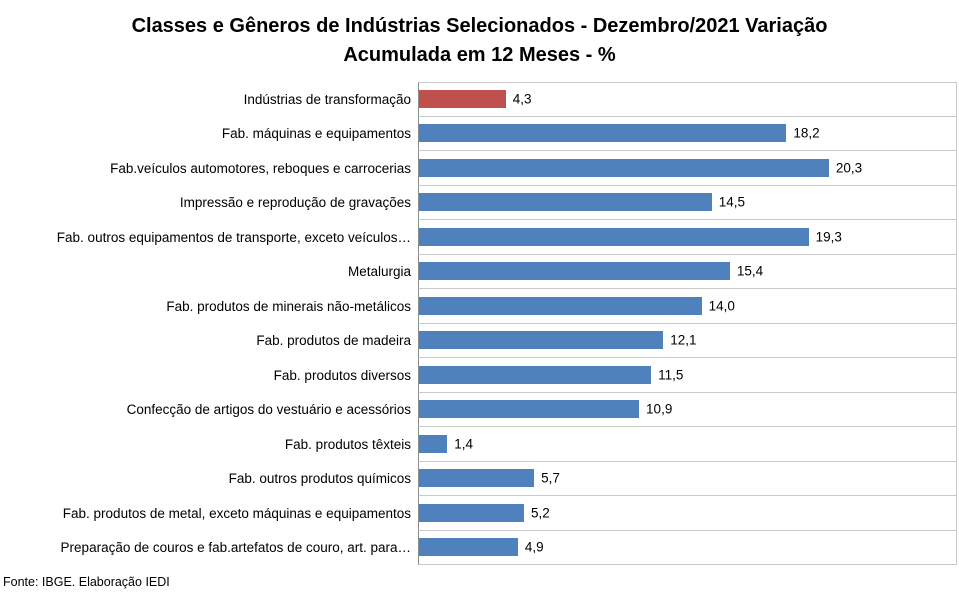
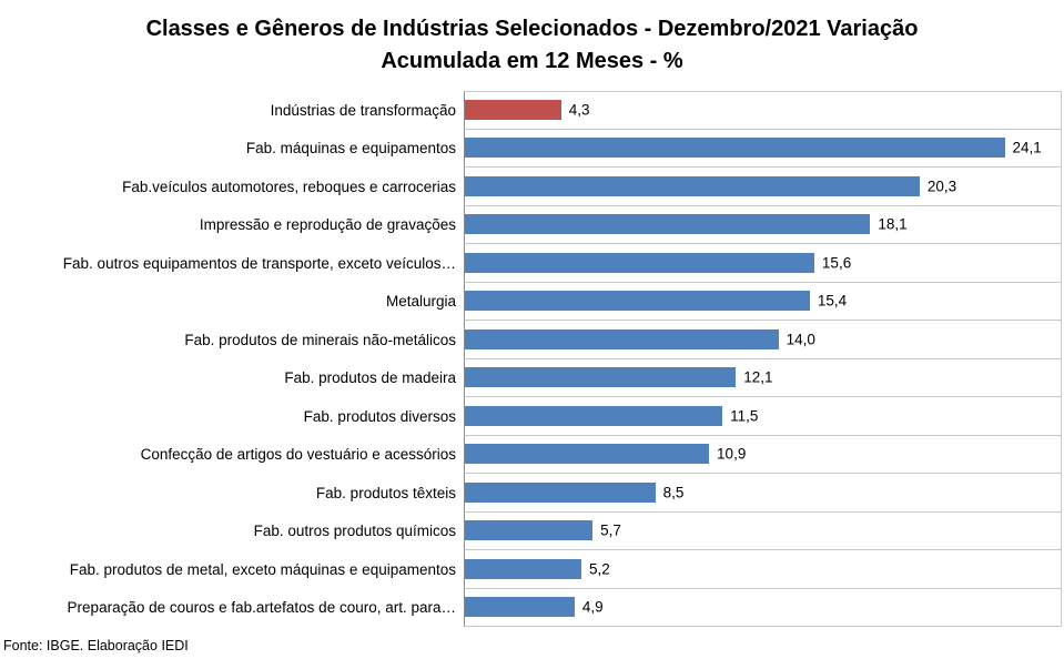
Fab. máquinas e equipamentos: 18,2 -> 24,1
Impressão e reprodução de gravações: 14,5 -> 18,1
Fab. outros equipamentos de transporte, exceto veículos…: 19,3 -> 15,6
Fab. produtos têxteis: 1,4 -> 8,5
